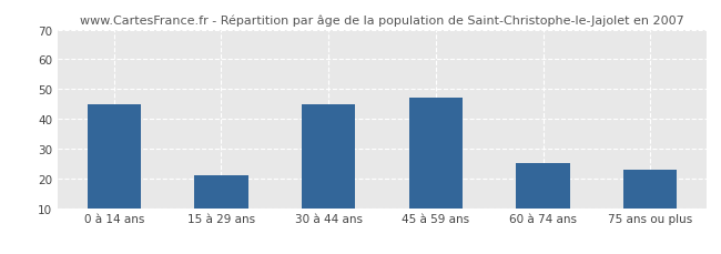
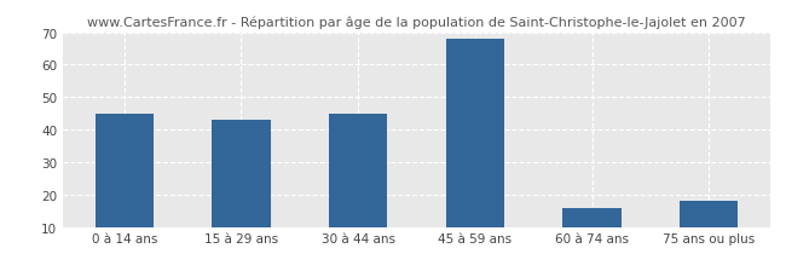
15 à 29 ans: 21 -> 43
45 à 59 ans: 47 -> 68
60 à 74 ans: 25 -> 16
75 ans ou plus: 23 -> 18
